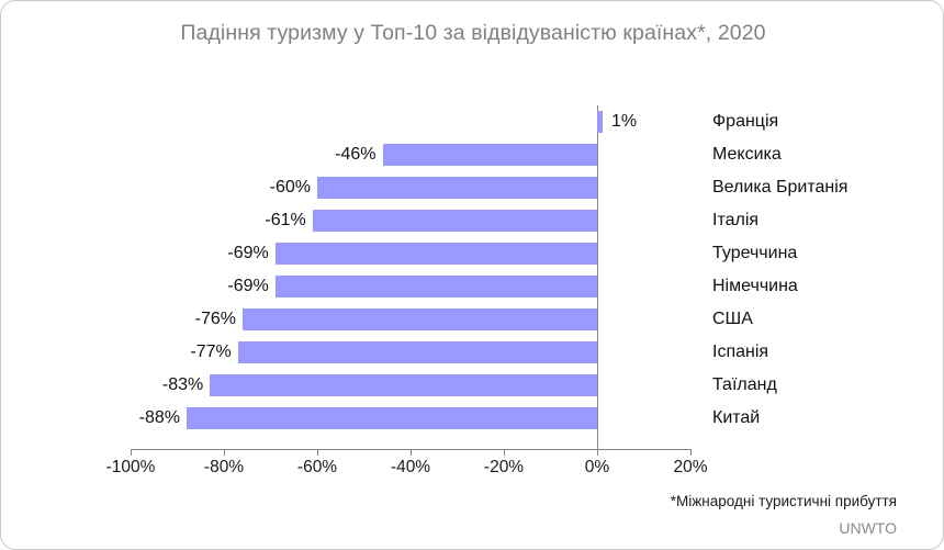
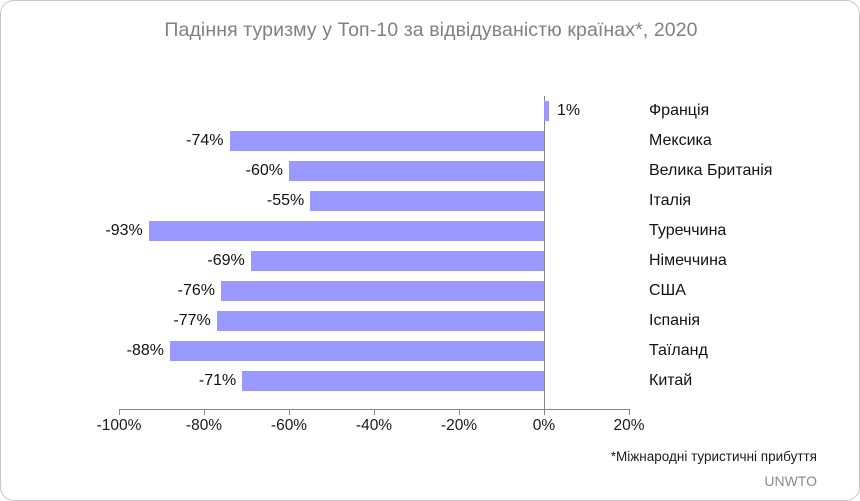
Мексика: -46% -> -74%
Італія: -61% -> -55%
Туреччина: -69% -> -93%
Таїланд: -83% -> -88%
Китай: -88% -> -71%
